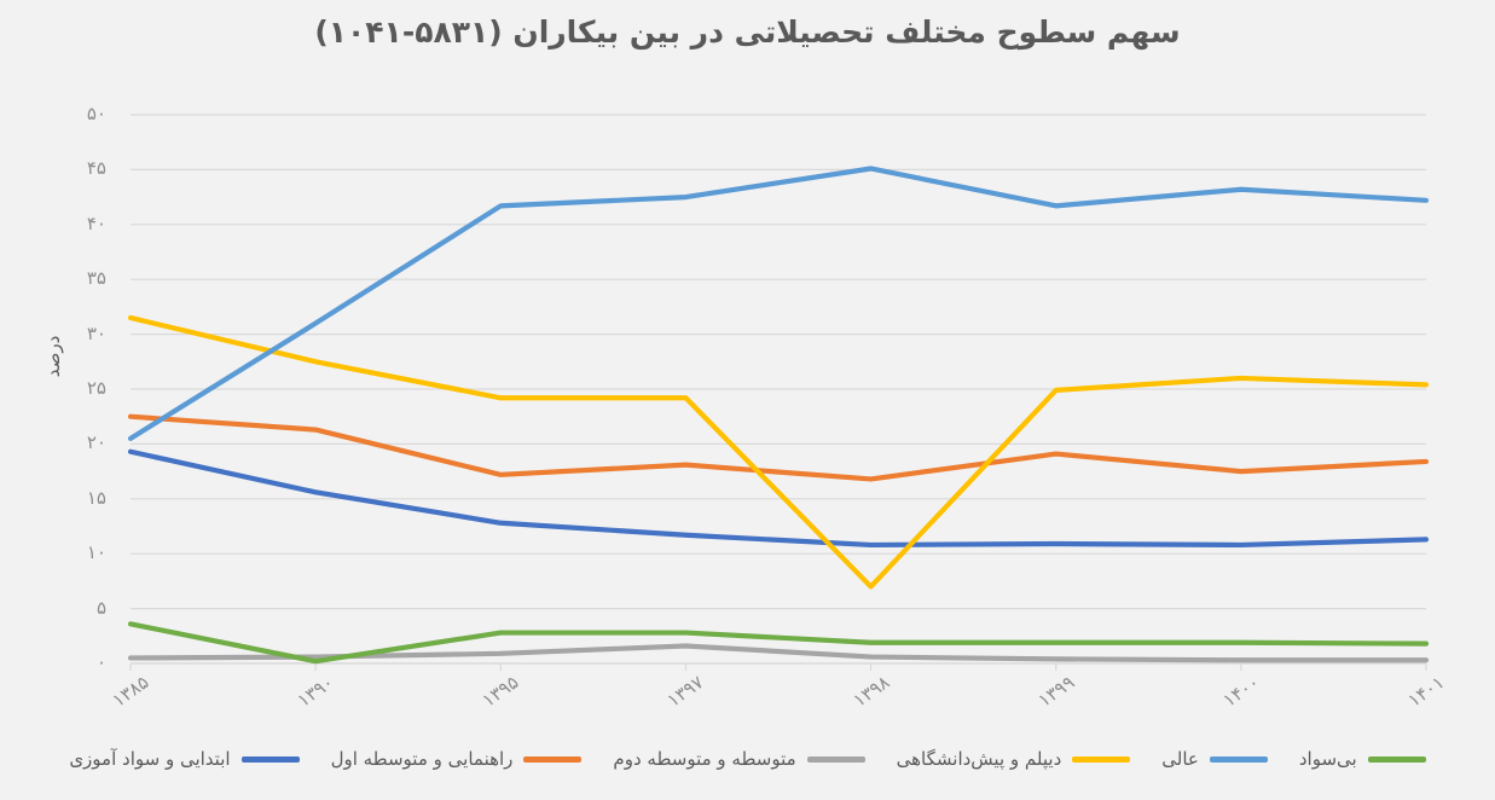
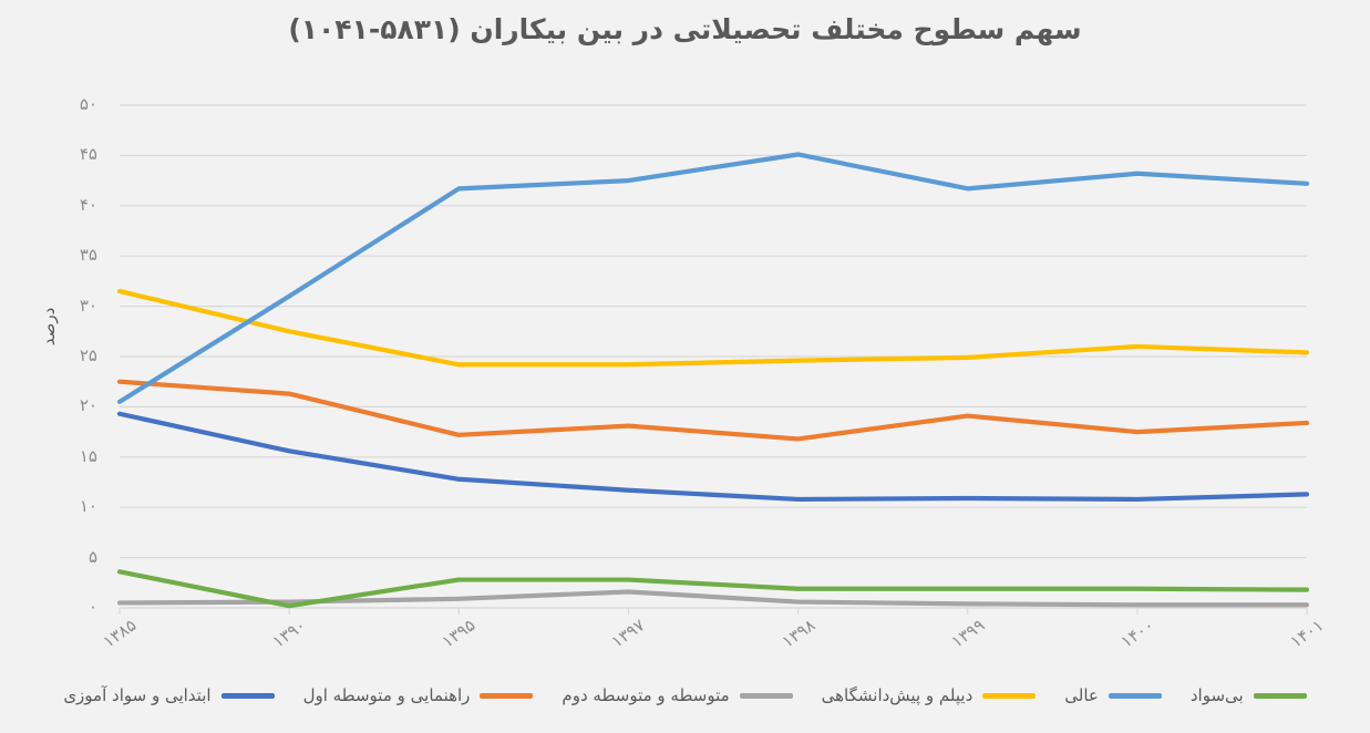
دیپلم و پیش‌دانشگاهی/۱۳۹۸: 7 -> 25
